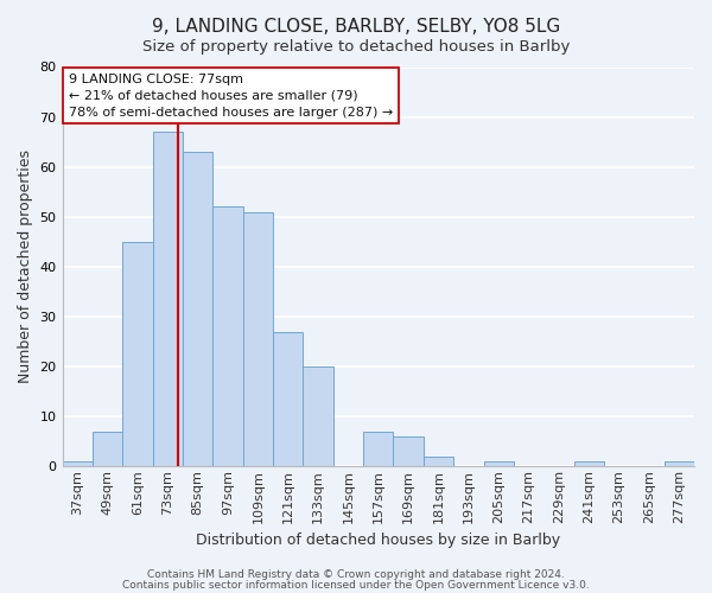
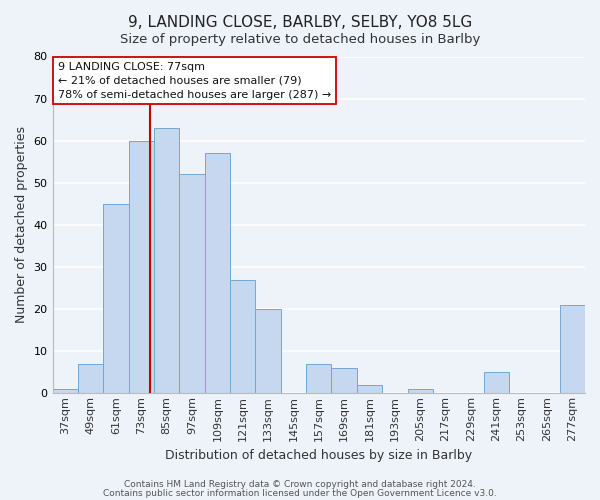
73sqm: 67 -> 60
109sqm: 51 -> 57
241sqm: 1 -> 5
277sqm: 1 -> 21
